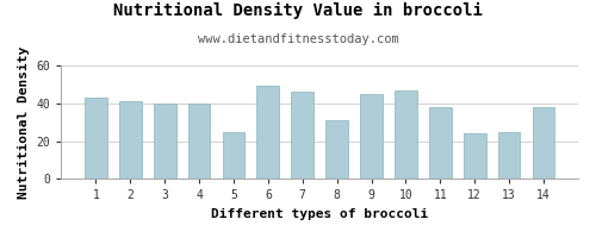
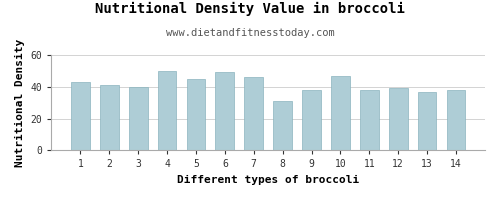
4: 40 -> 50
5: 25 -> 45
9: 45 -> 38
12: 24 -> 39
13: 25 -> 37
